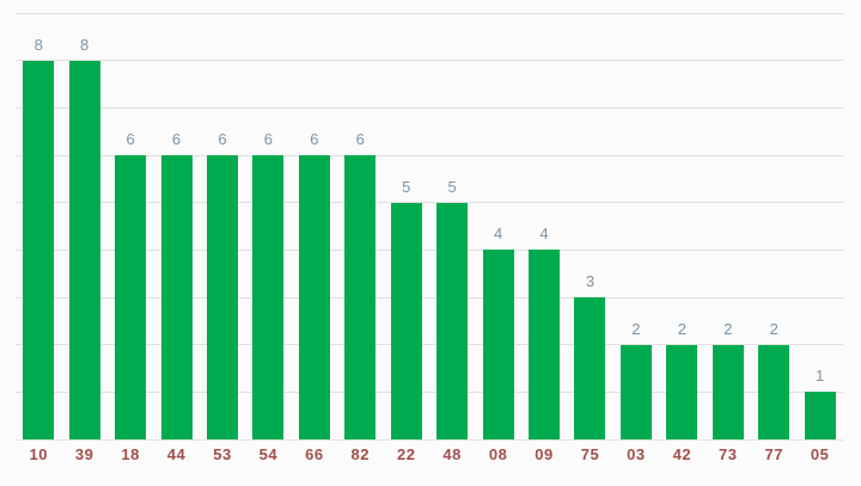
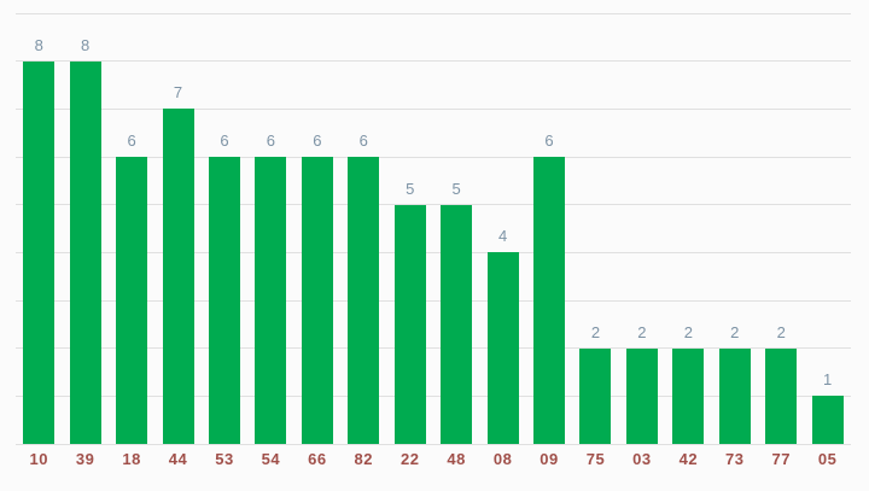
44: 6 -> 7
09: 4 -> 6
75: 3 -> 2
